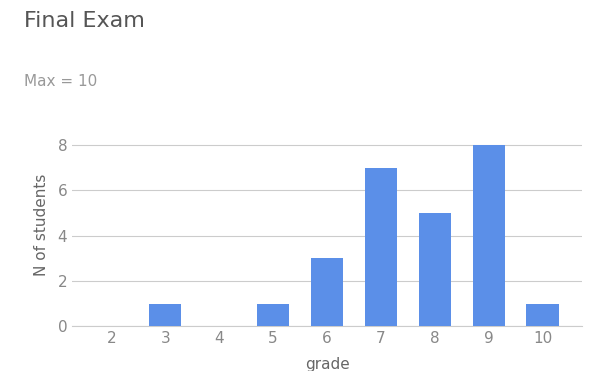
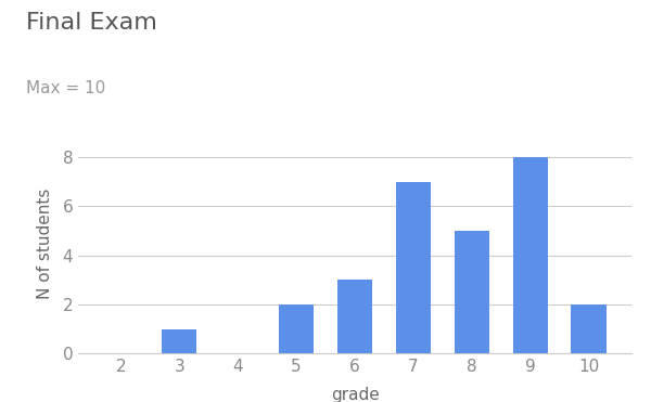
5: 1 -> 2
10: 1 -> 2
